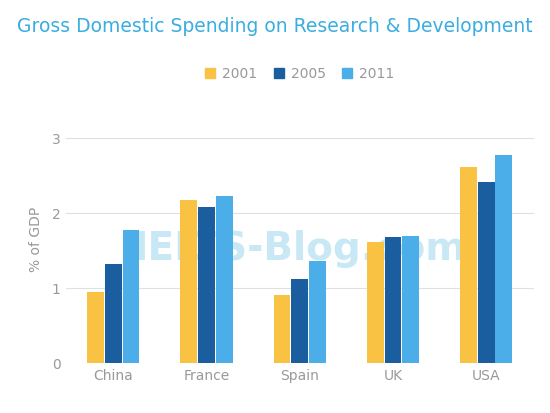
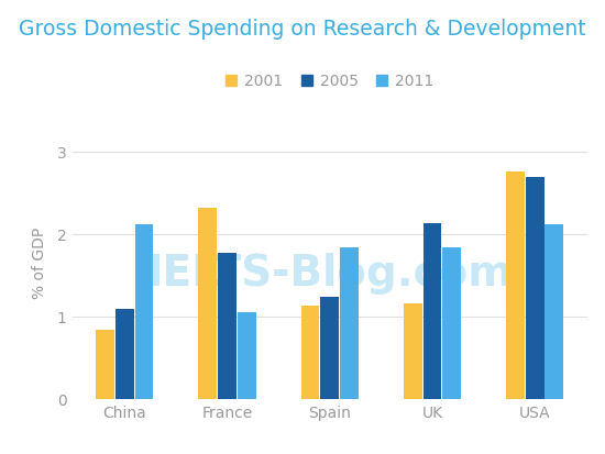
2001/China: 0.95 -> 0.84
2005/China: 1.33 -> 1.10
2011/China: 1.78 -> 2.12
2001/France: 2.17 -> 2.32
2005/France: 2.08 -> 1.78
2011/France: 2.23 -> 1.06
2001/Spain: 0.91 -> 1.14
2005/Spain: 1.13 -> 1.24
2011/Spain: 1.36 -> 1.84
2001/UK: 1.62 -> 1.16
2005/UK: 1.68 -> 2.14
2011/UK: 1.70 -> 1.84
2001/USA: 2.62 -> 2.76
2005/USA: 2.42 -> 2.70
2011/USA: 2.77 -> 2.12
